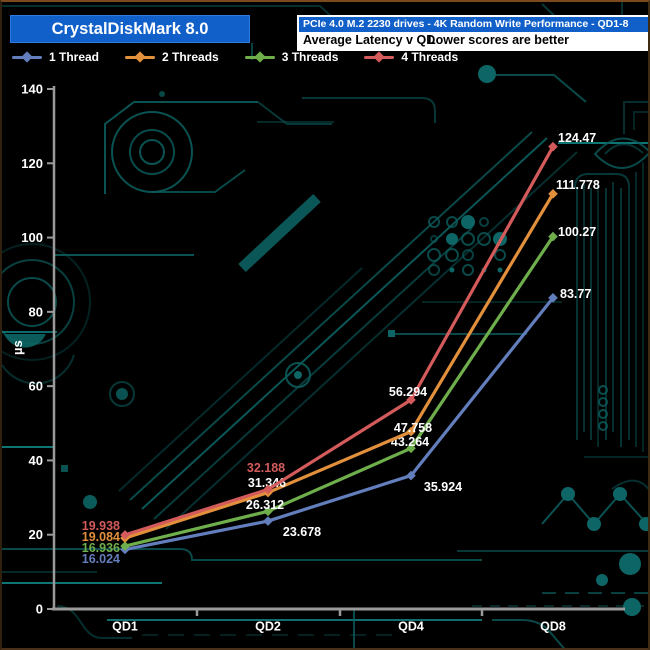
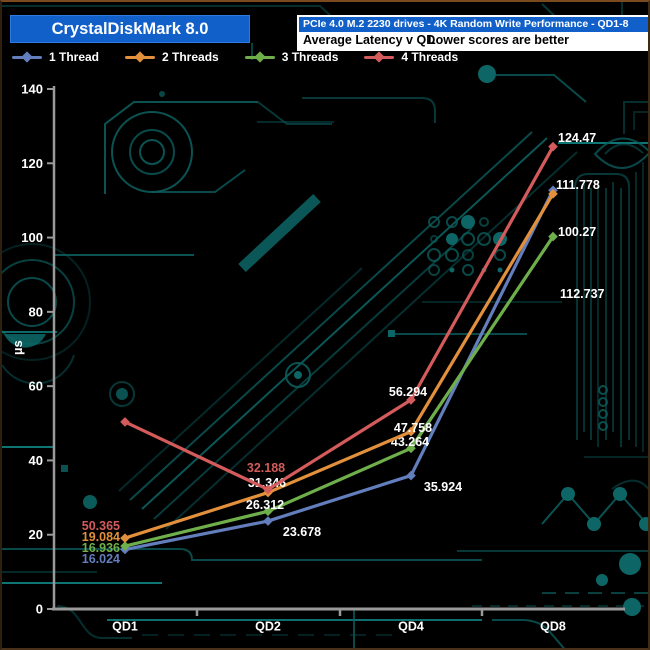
4 Threads/QD1: 19.938 -> 50.365
1 Thread/QD8: 83.77 -> 112.737
